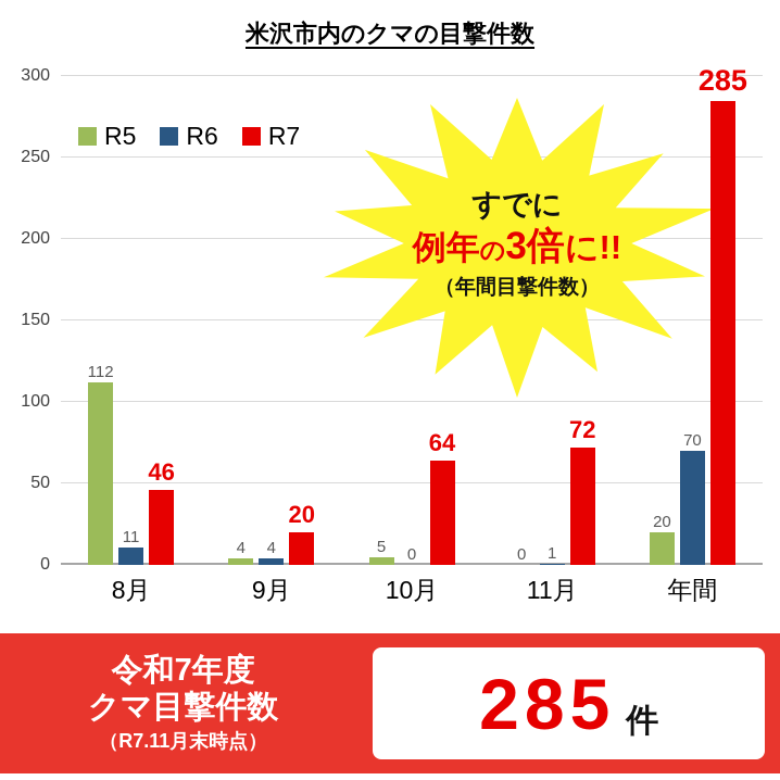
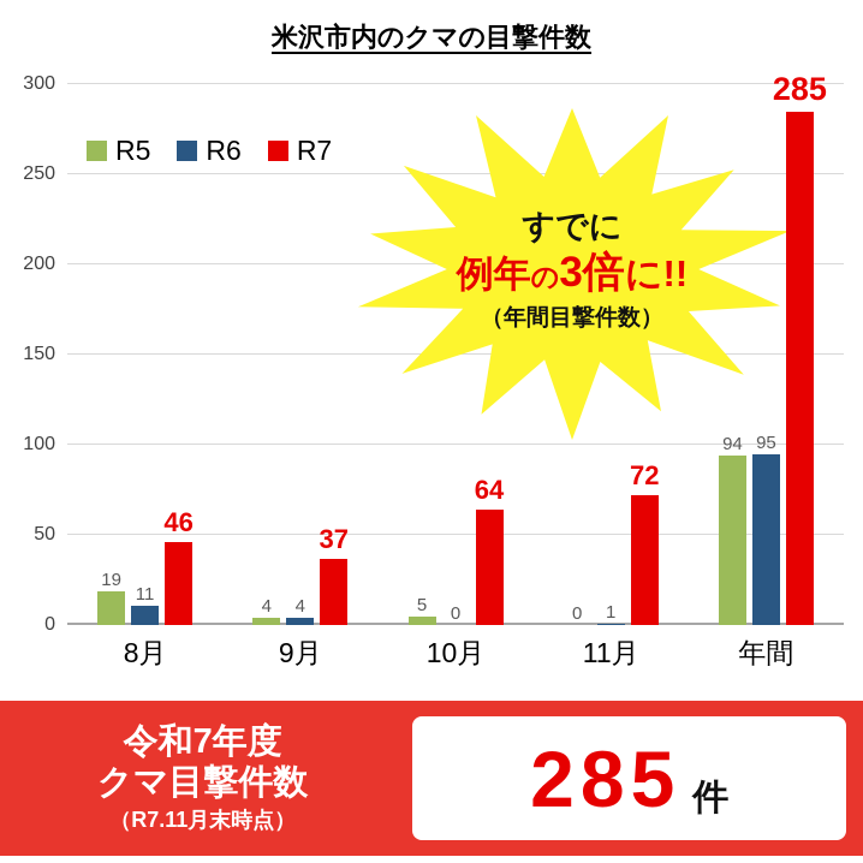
R5/8月: 112 -> 19
R7/9月: 20 -> 37
R5/年間: 20 -> 94
R6/年間: 70 -> 95
